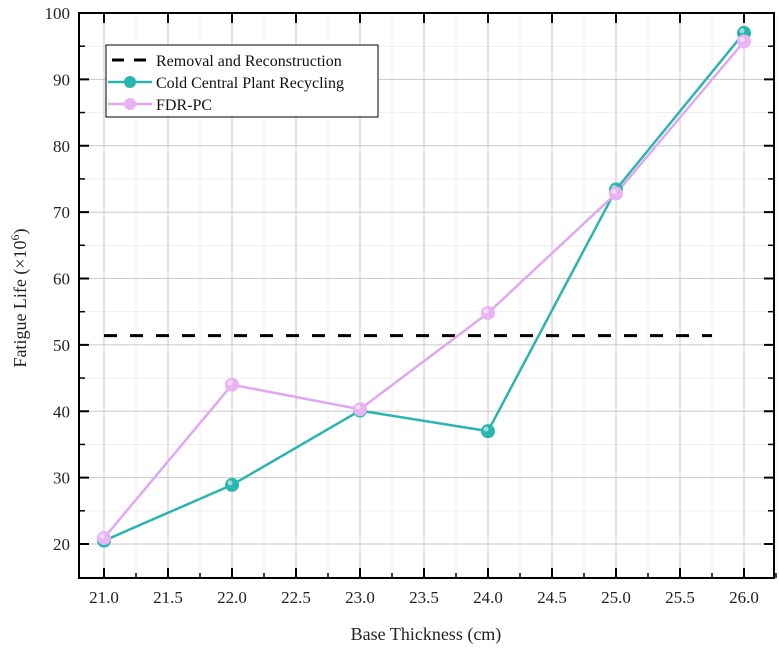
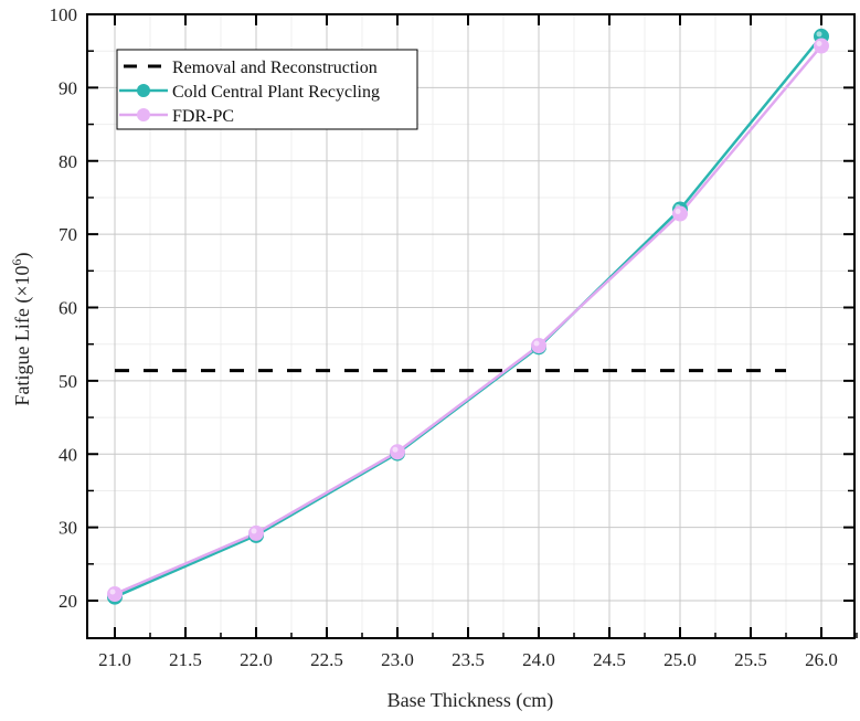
FDR-PC/22.0: 44 -> 29
Cold Central Plant Recycling/24.0: 37 -> 55
